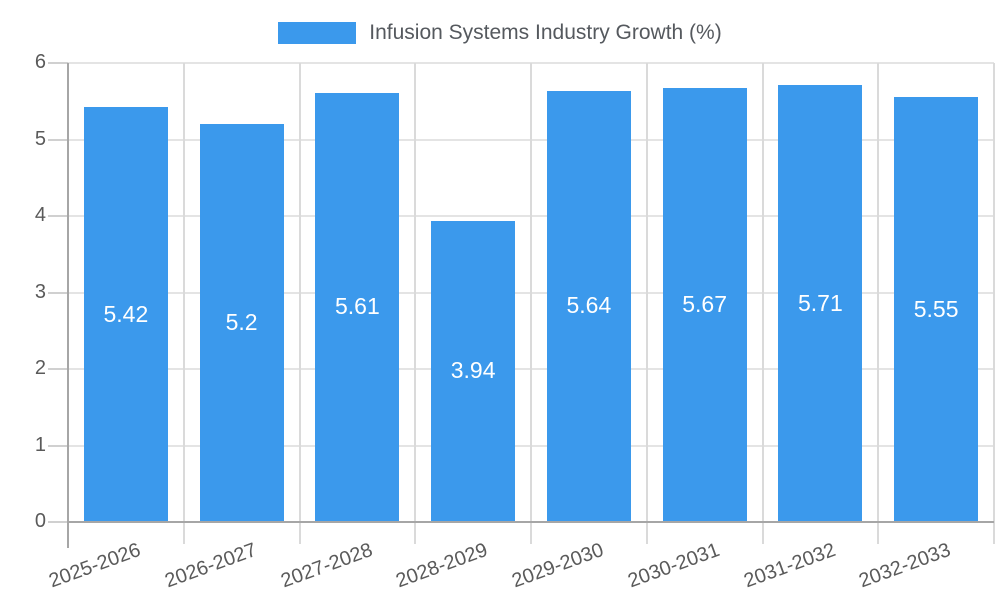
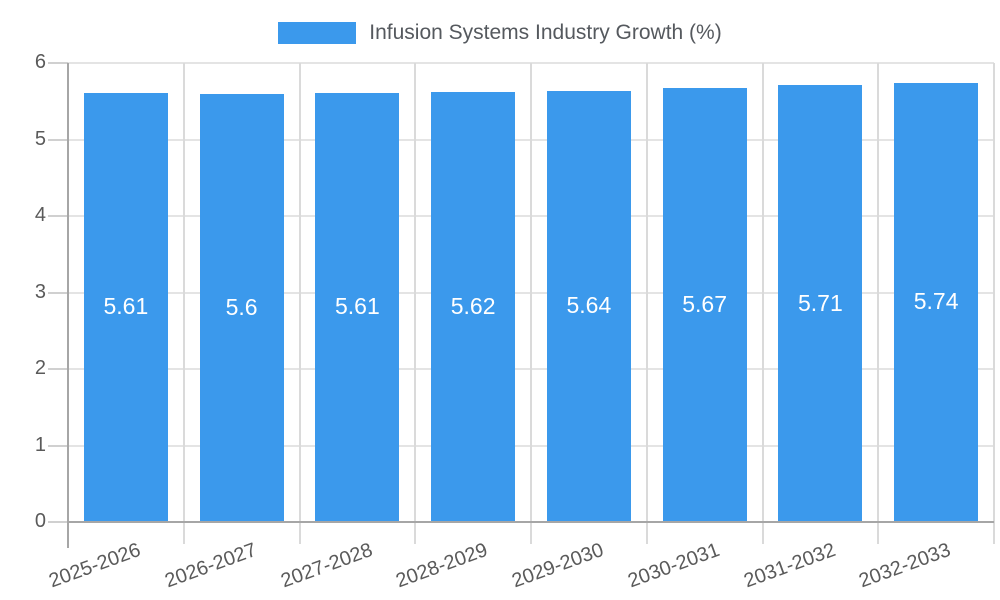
2025-2026: 5.42 -> 5.61
2026-2027: 5.2 -> 5.6
2028-2029: 3.94 -> 5.62
2032-2033: 5.55 -> 5.74
